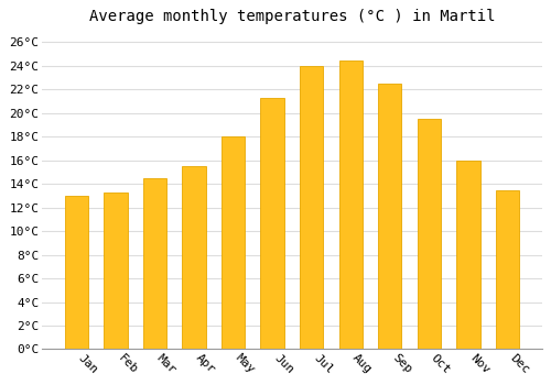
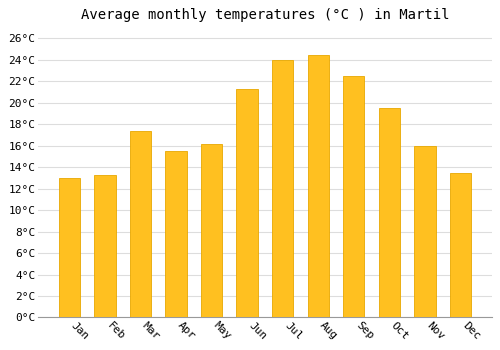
Mar: 14.5°C -> 17.4°C
May: 18.0°C -> 16.2°C
